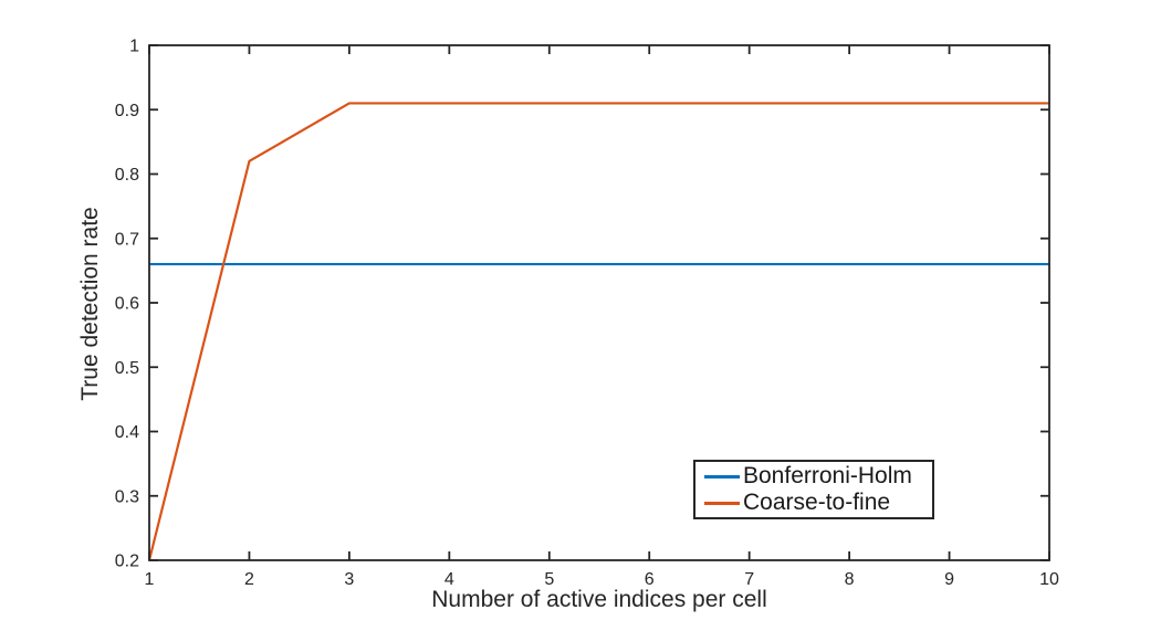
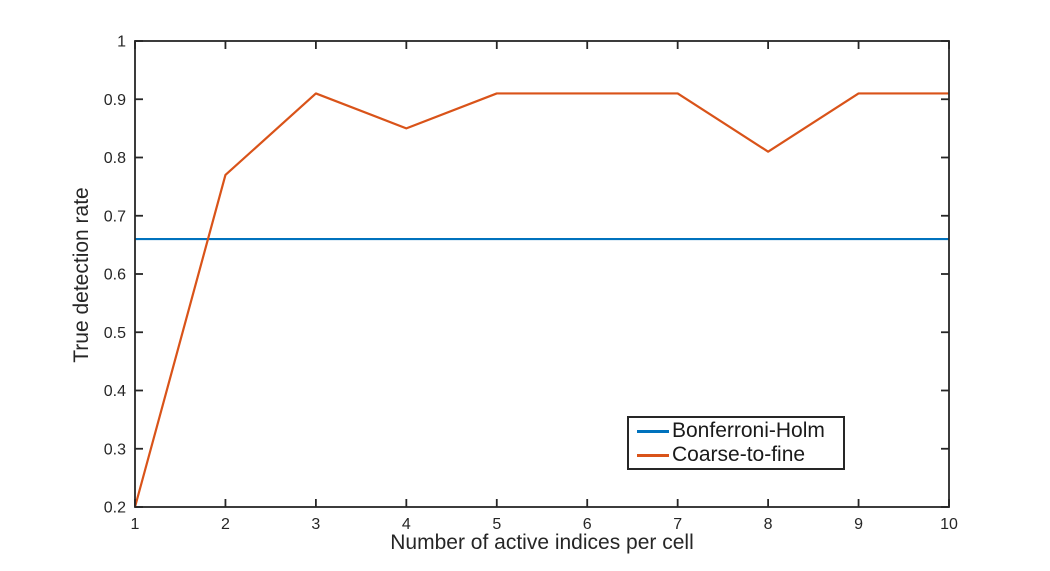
Coarse-to-fine/2: 0.82 -> 0.77
Coarse-to-fine/4: 0.91 -> 0.85
Coarse-to-fine/8: 0.91 -> 0.81
